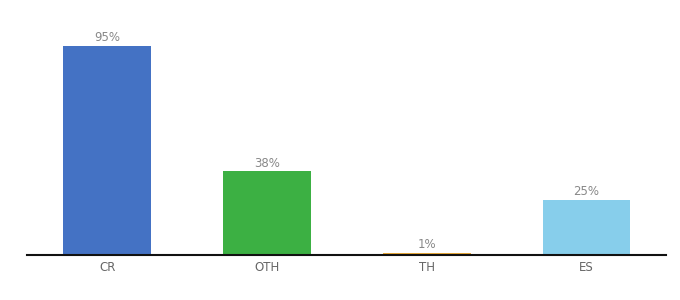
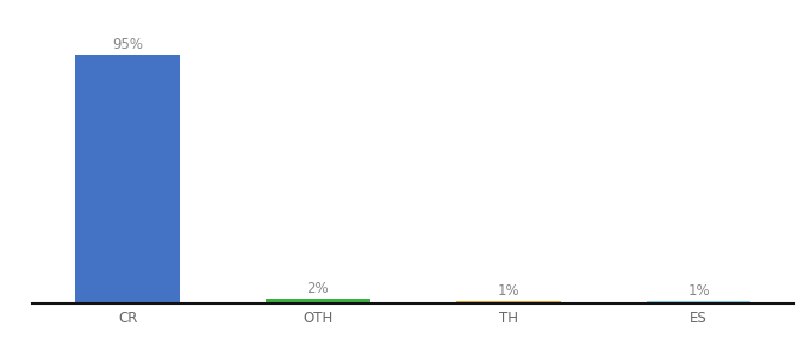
OTH: 38% -> 2%
ES: 25% -> 1%
